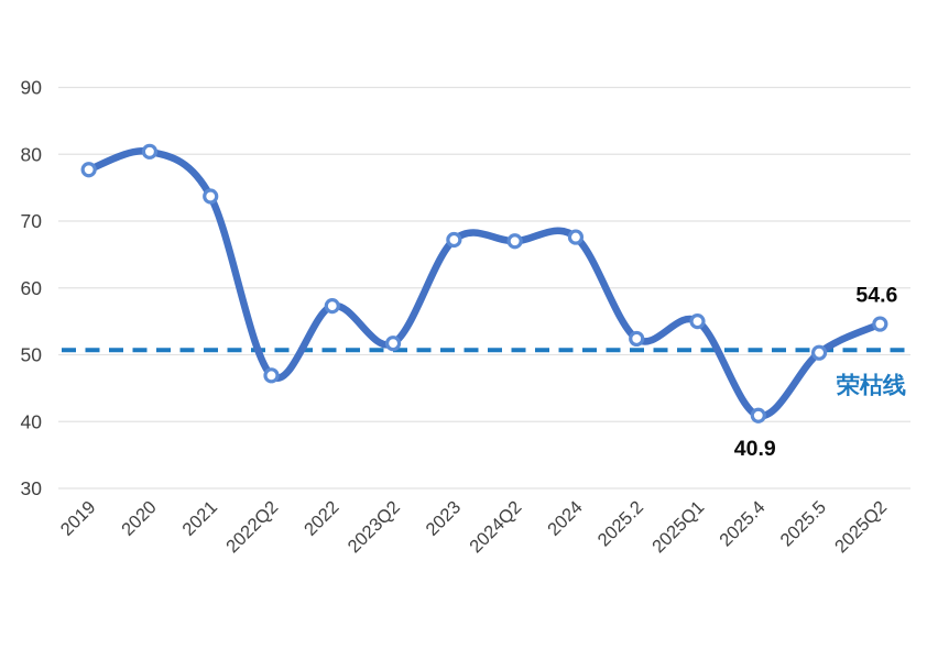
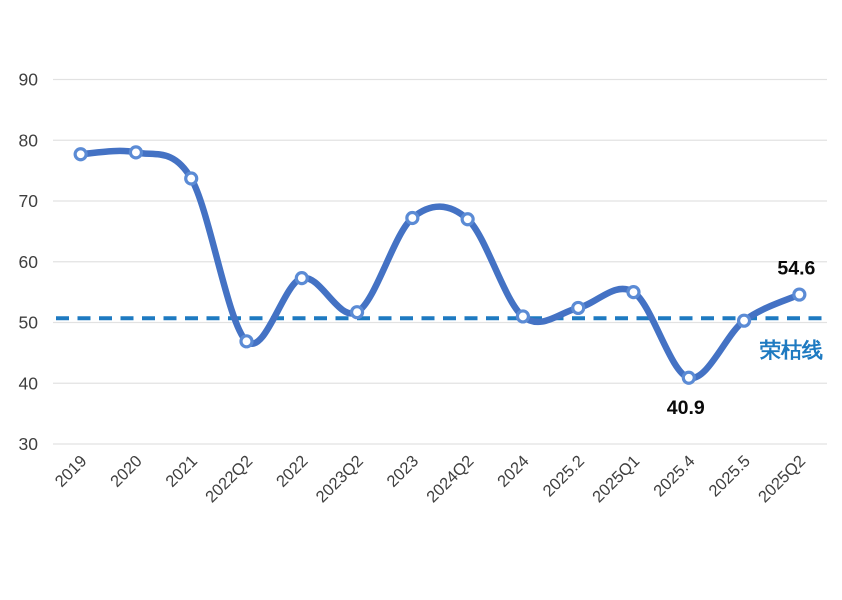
2020: 80 -> 78
2024: 68 -> 51
